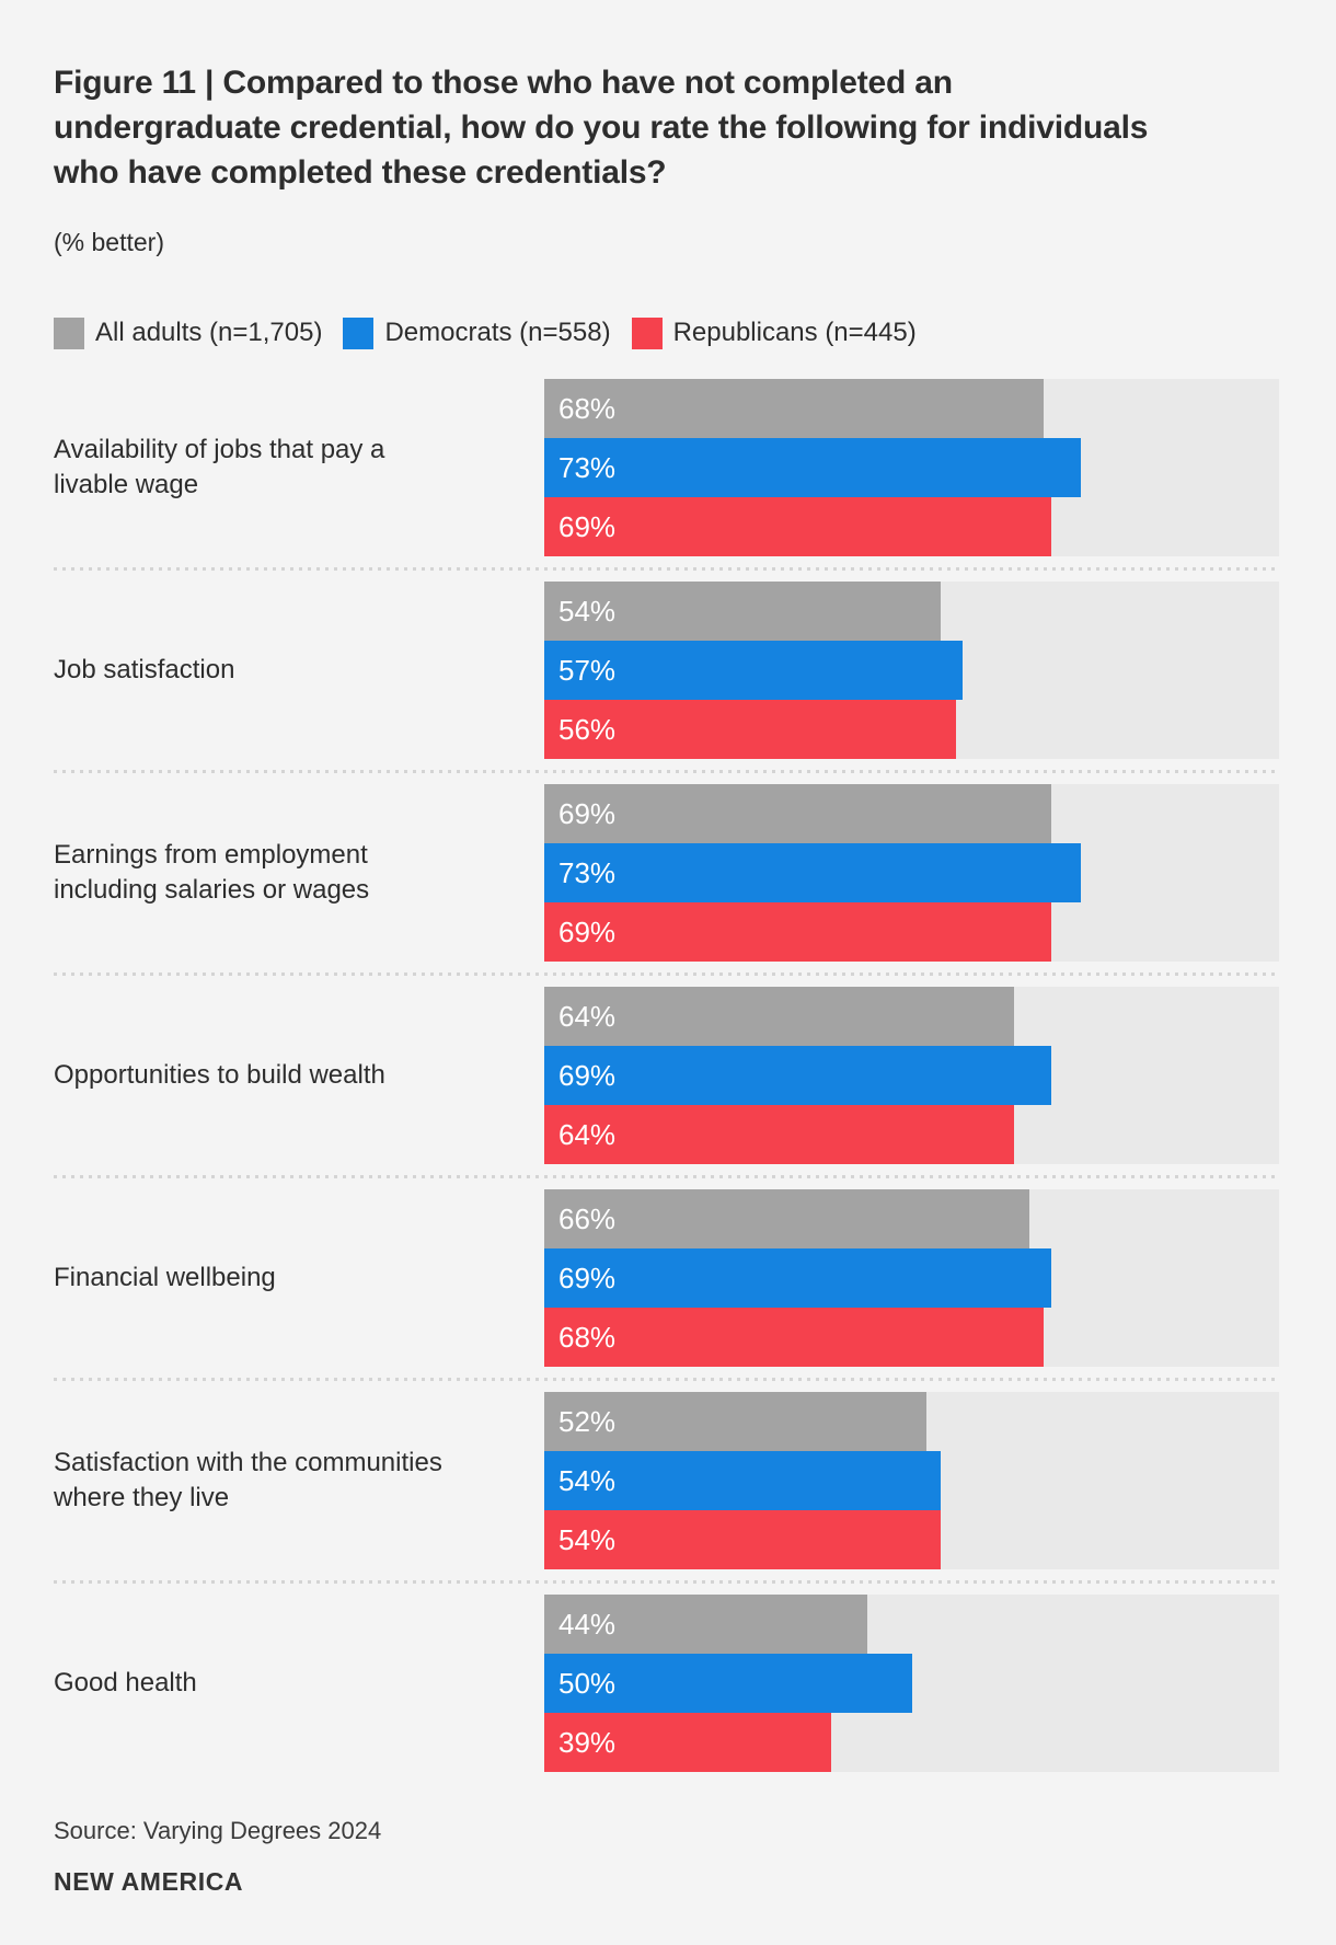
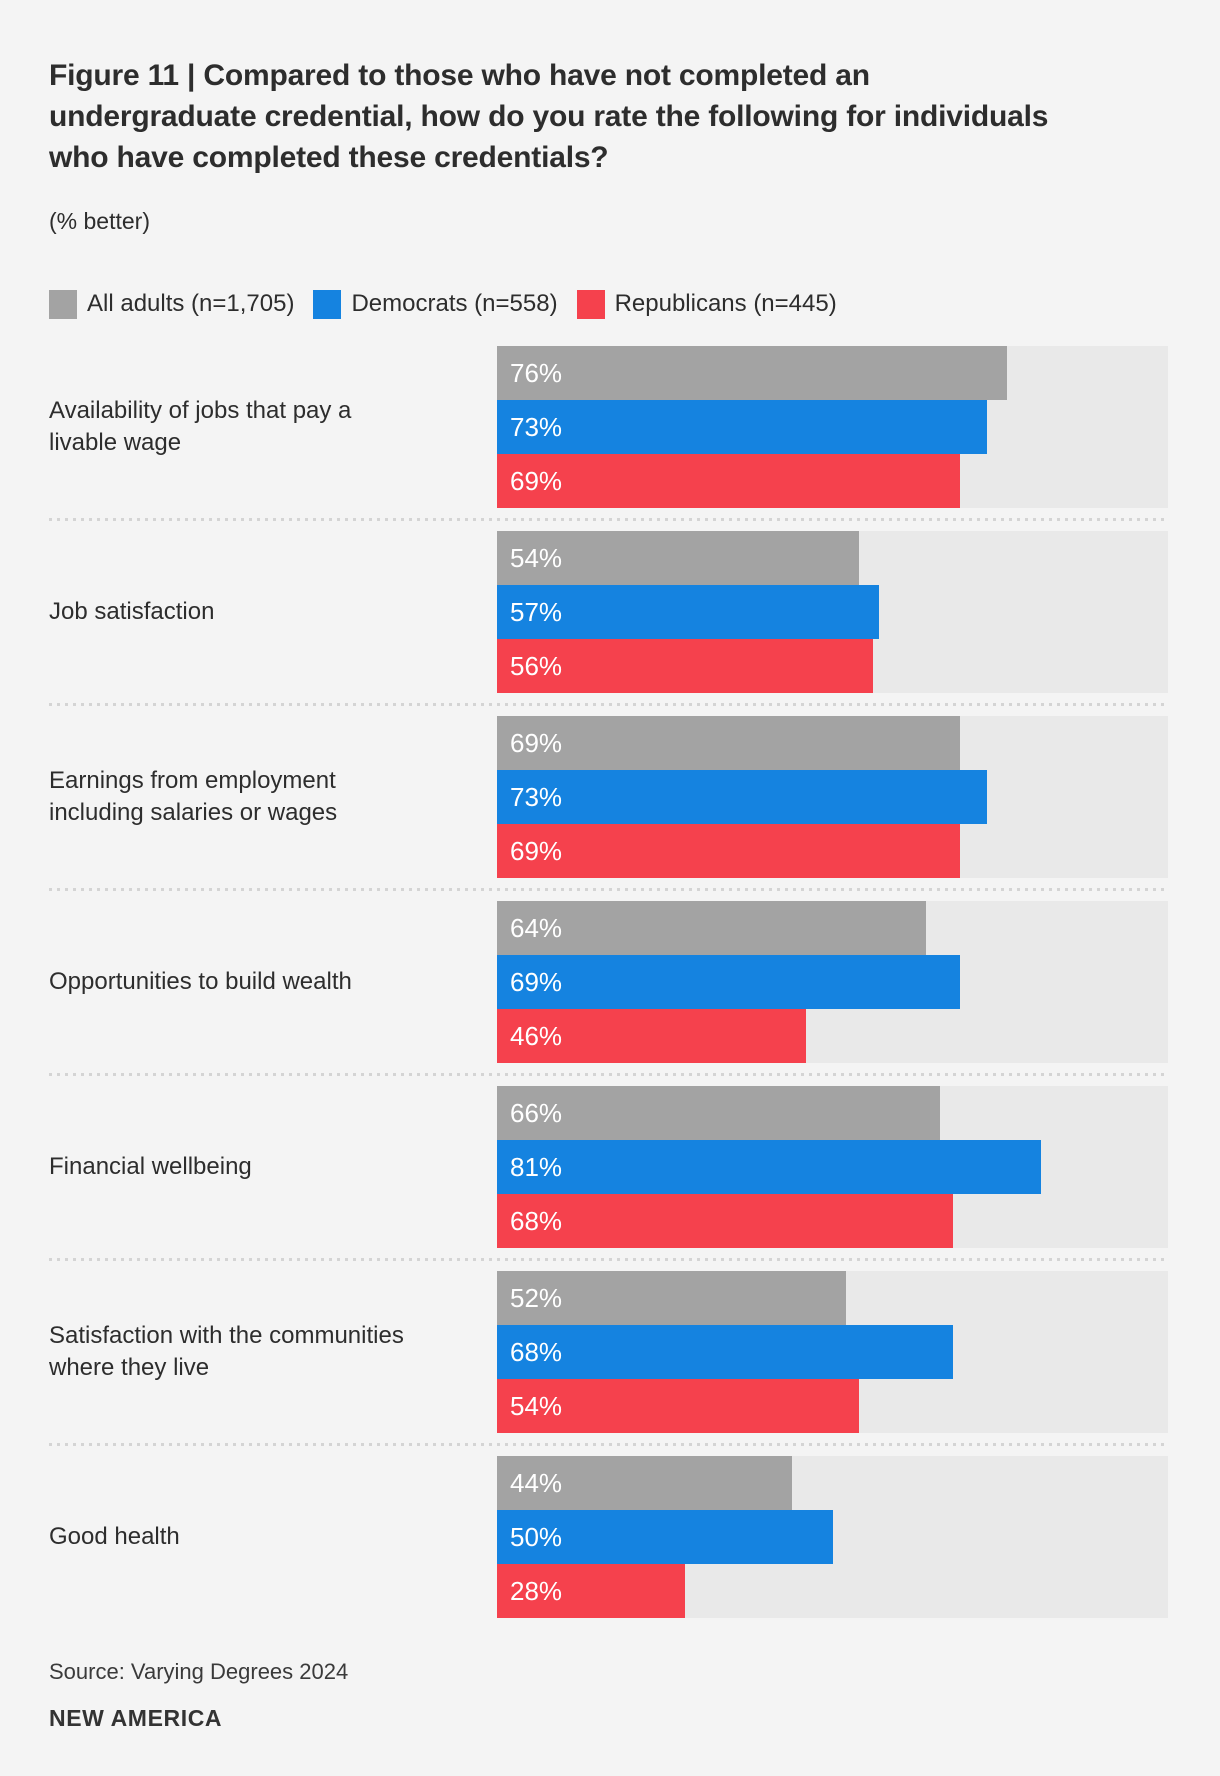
All adults (n=1,705)/Availability of jobs that pay a livable wage: 68% -> 76%
Republicans (n=445)/Opportunities to build wealth: 64% -> 46%
Democrats (n=558)/Financial wellbeing: 69% -> 81%
Democrats (n=558)/Satisfaction with the communities where they live: 54% -> 68%
Republicans (n=445)/Good health: 39% -> 28%
